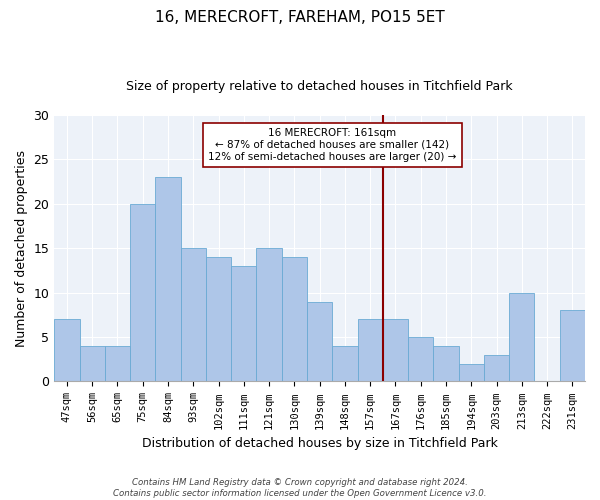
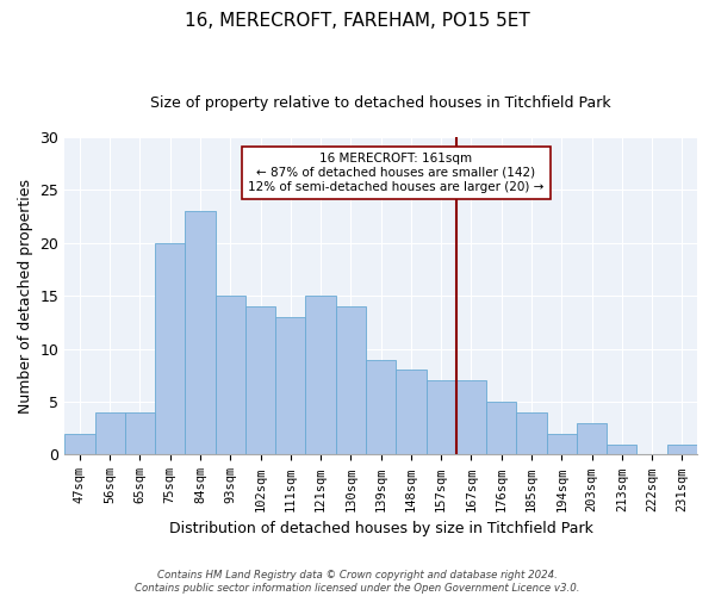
47sqm: 7 -> 2
148sqm: 4 -> 8
213sqm: 10 -> 1
231sqm: 8 -> 1
